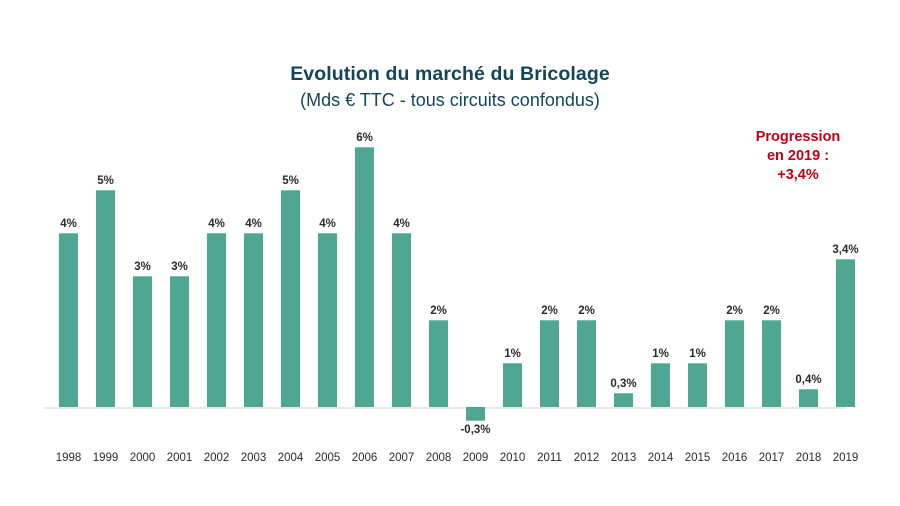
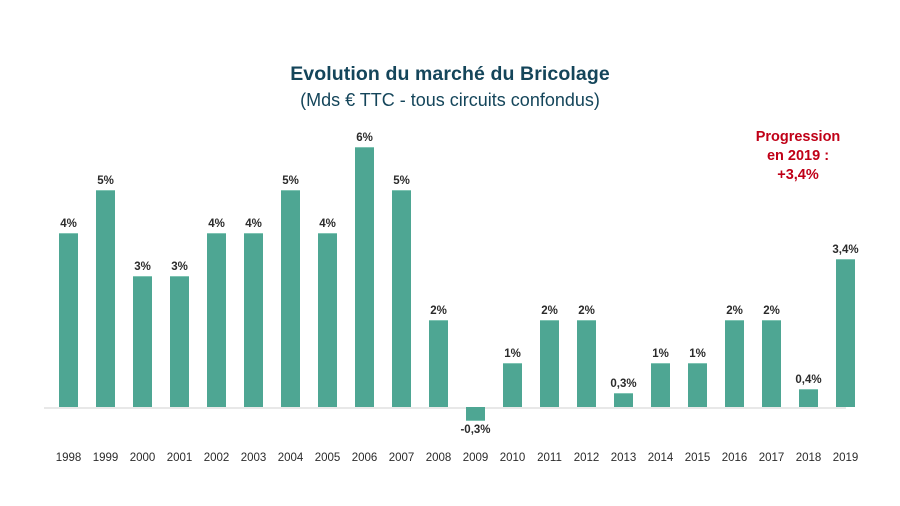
2007: 4% -> 5%
